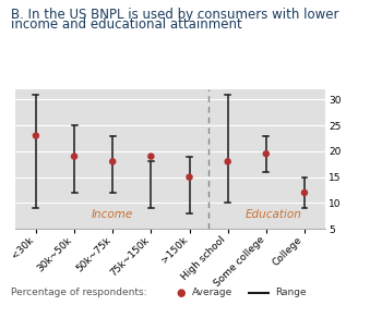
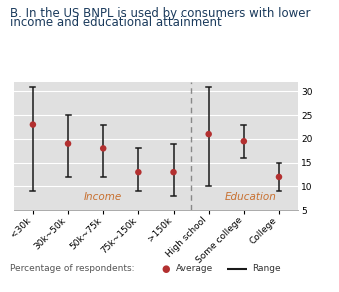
75k~150k: 19.0 -> 13.0
>150k: 15.0 -> 13.0
High school: 18.0 -> 21.0
